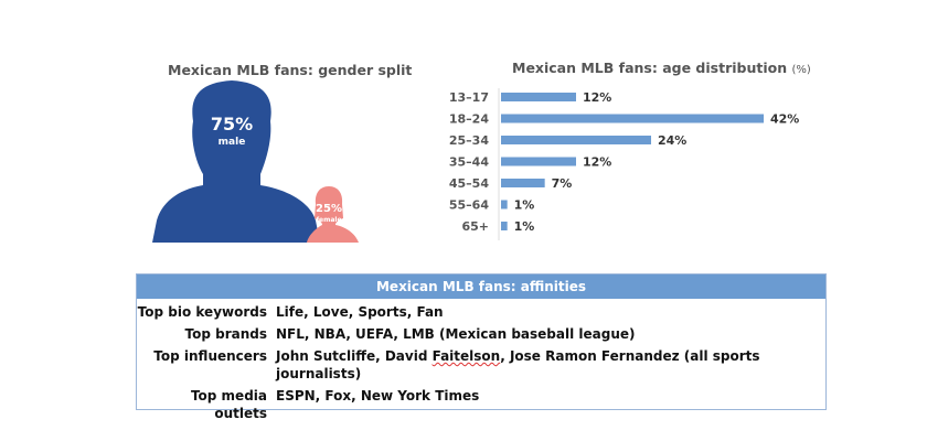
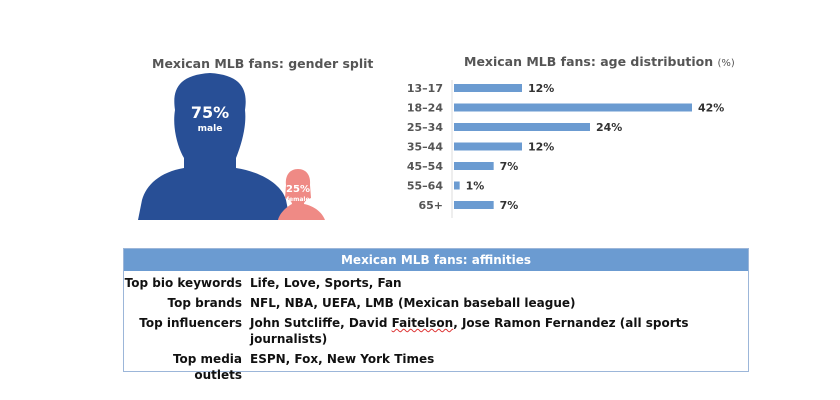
Mexican MLB fans: age distribution (%)/65+: 1% -> 7%
